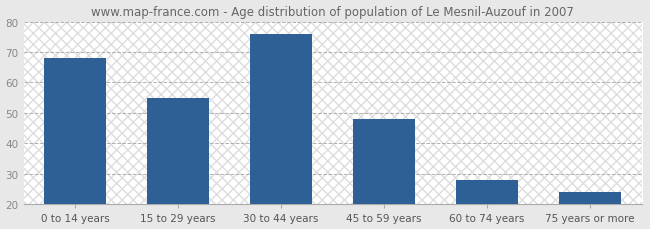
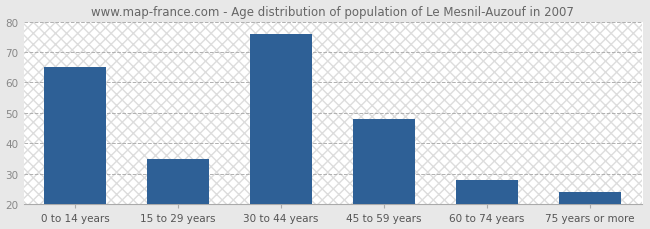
0 to 14 years: 68 -> 65
15 to 29 years: 55 -> 35
